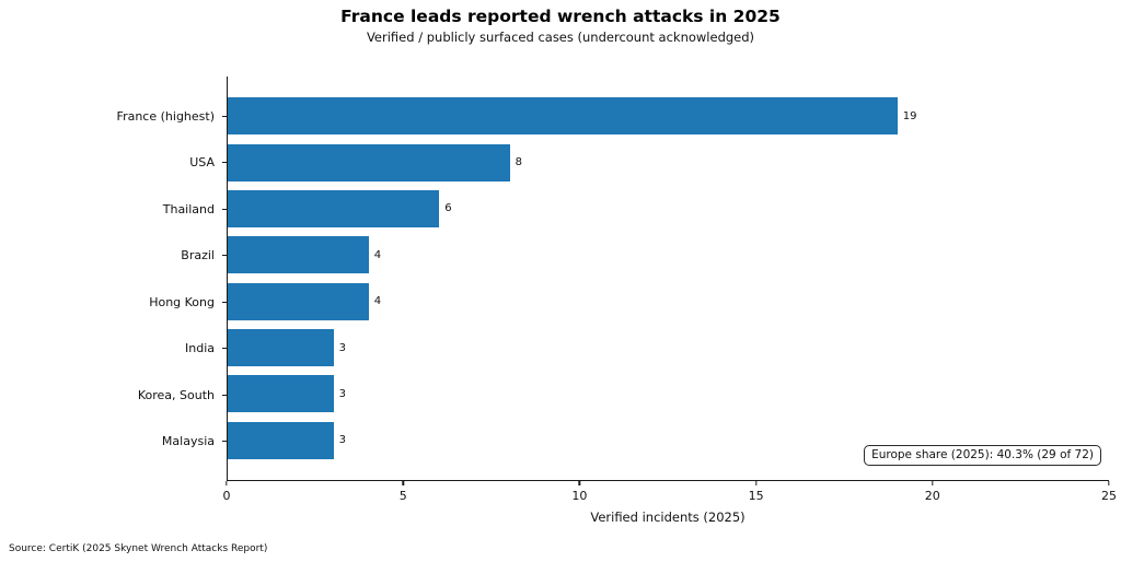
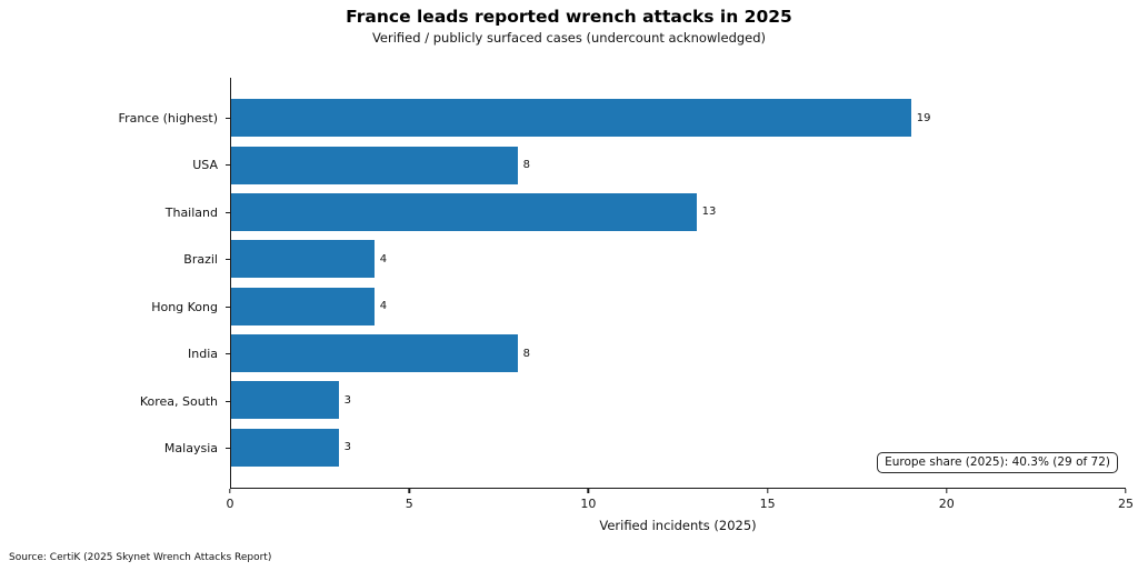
Thailand: 6 -> 13
India: 3 -> 8
